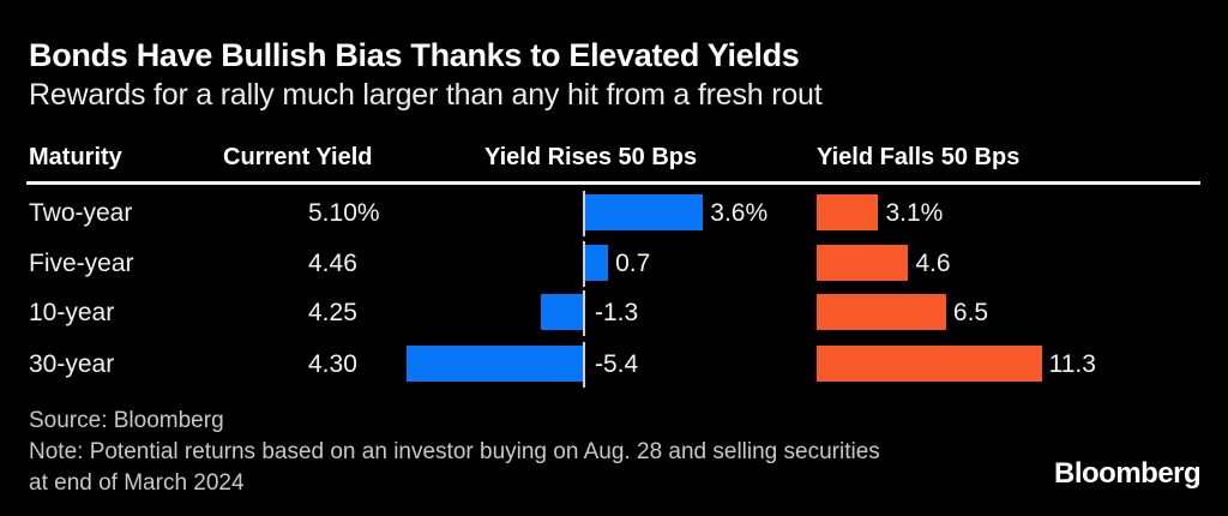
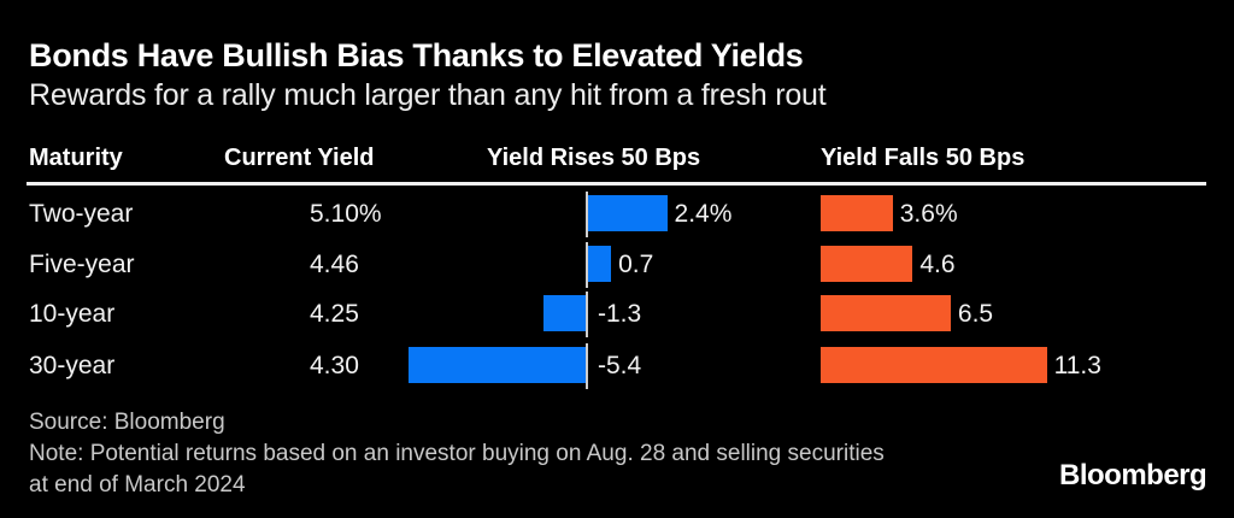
Yield Rises 50 Bps/Two-year: 3.6% -> 2.4%
Yield Falls 50 Bps/Two-year: 3.1% -> 3.6%
